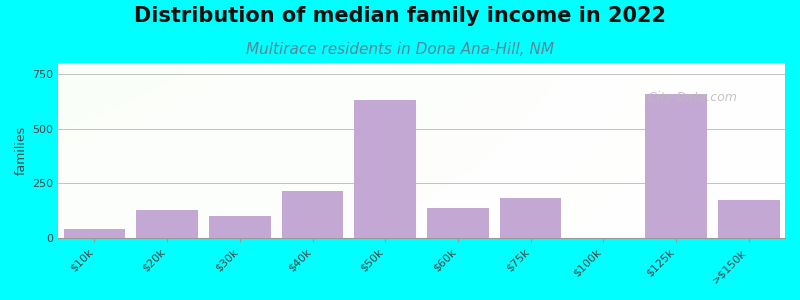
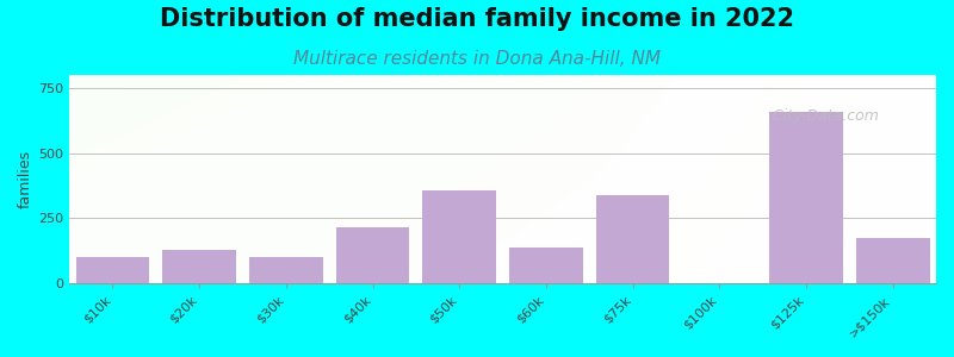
$10k: 40 -> 100
$50k: 630 -> 355
$75k: 185 -> 340
